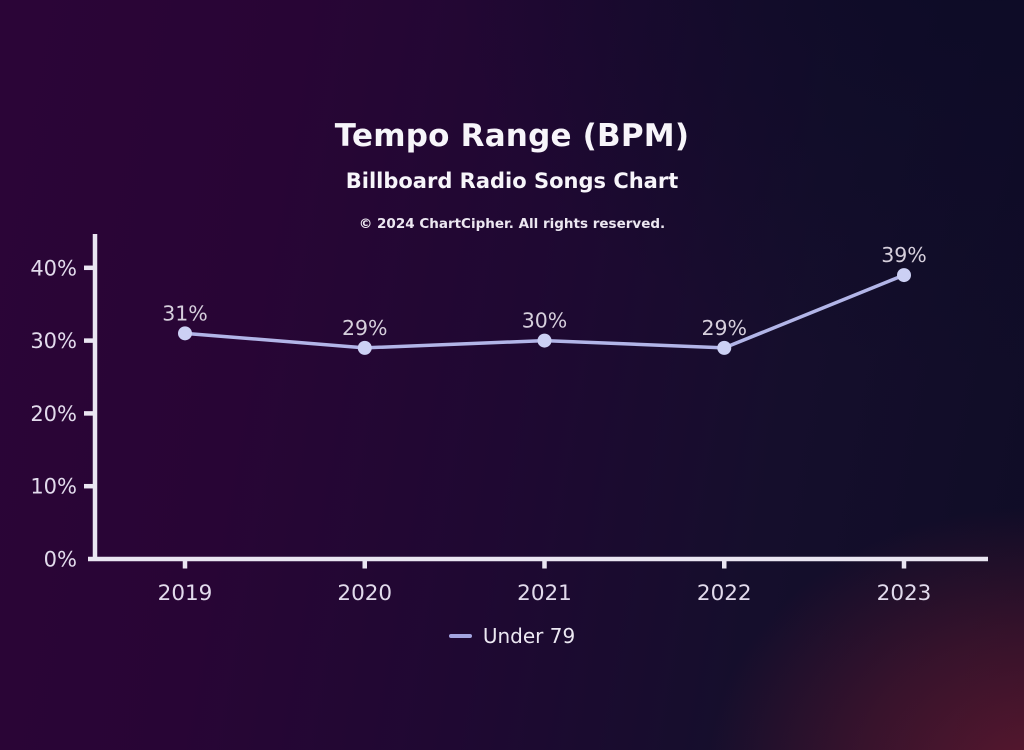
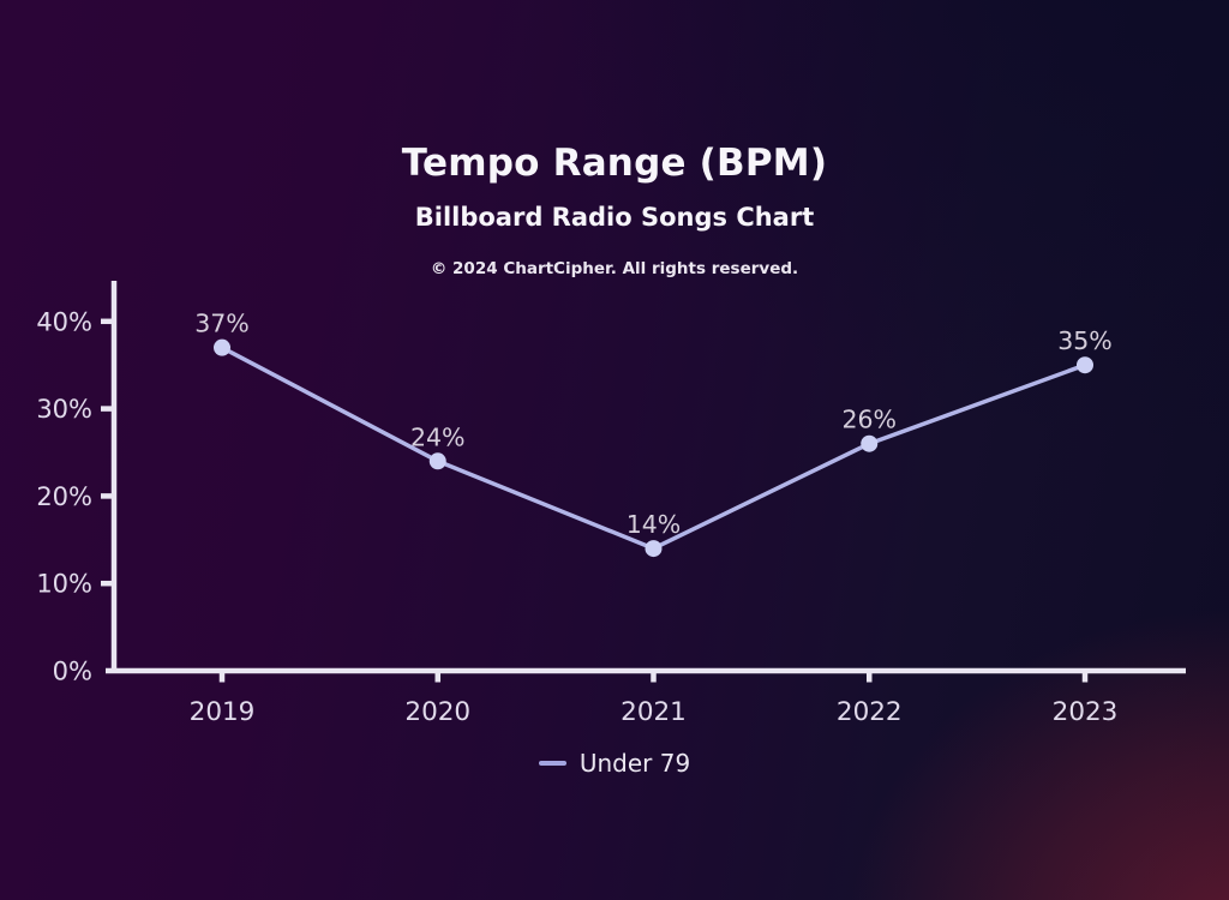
2019: 31% -> 37%
2020: 29% -> 24%
2021: 30% -> 14%
2022: 29% -> 26%
2023: 39% -> 35%
